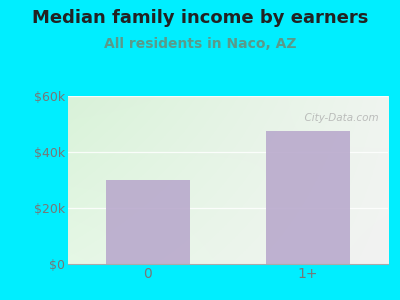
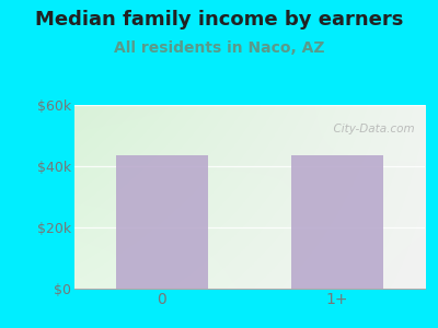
0: $30.0k -> $43.5k
1+: $47.5k -> $43.5k
